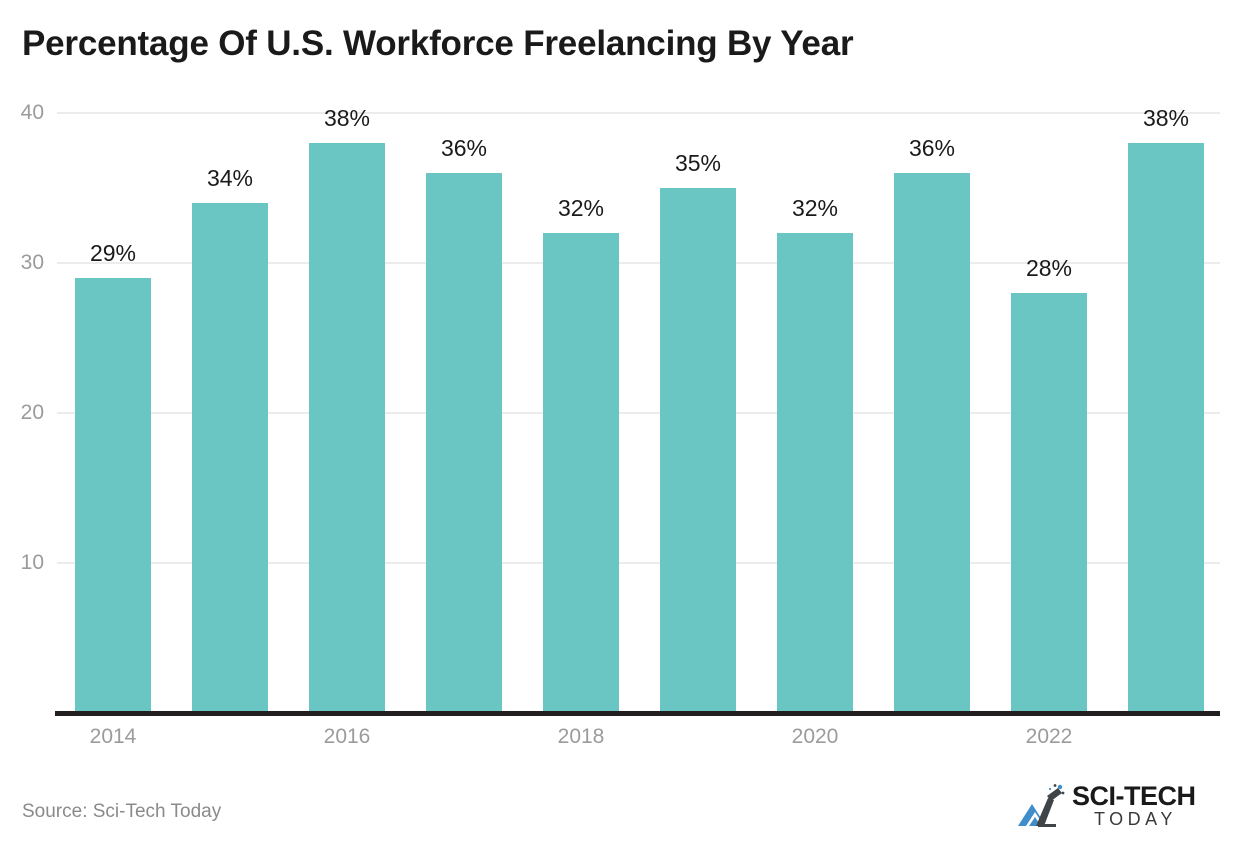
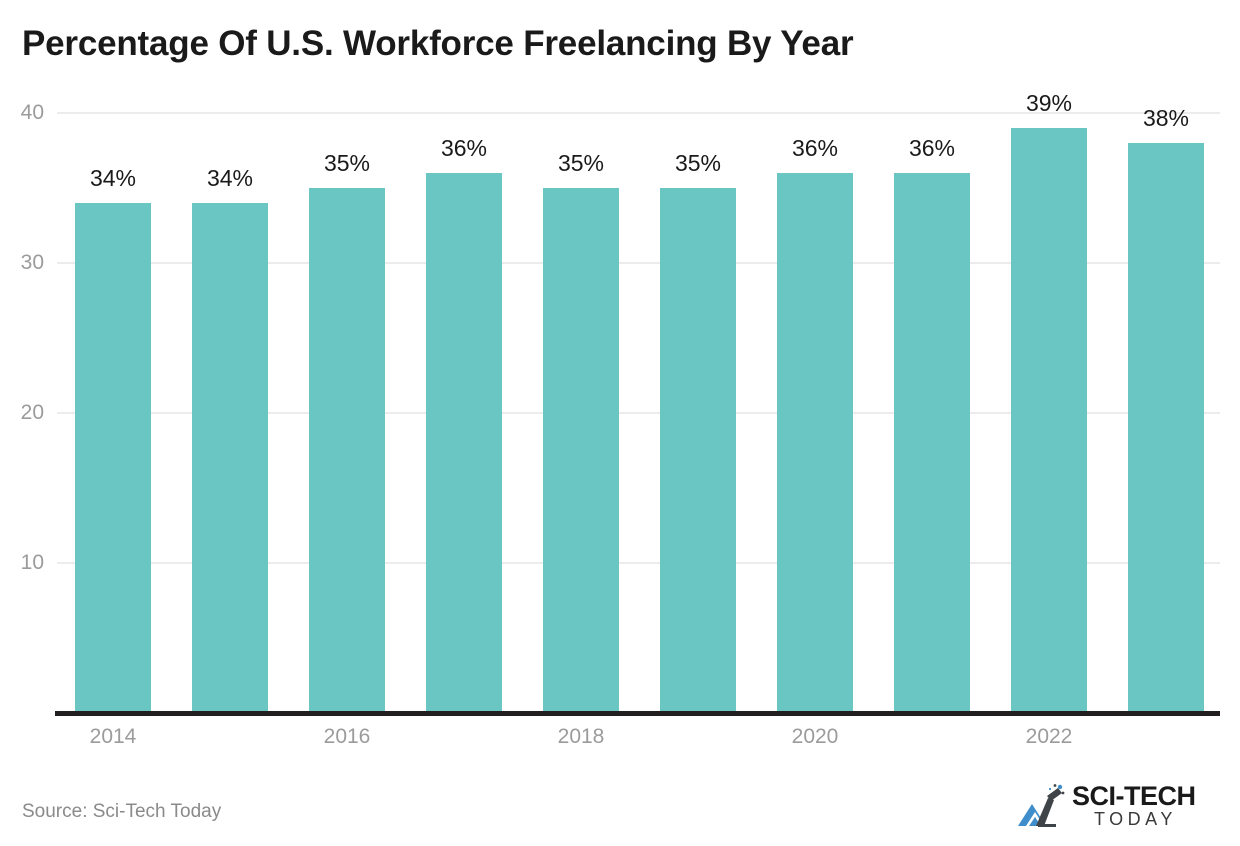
2014: 29% -> 34%
2016: 38% -> 35%
2018: 32% -> 35%
2020: 32% -> 36%
2022: 28% -> 39%
